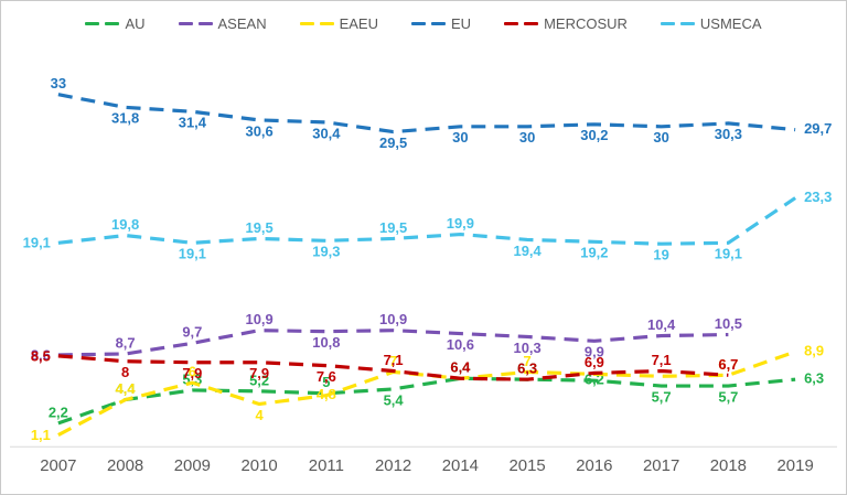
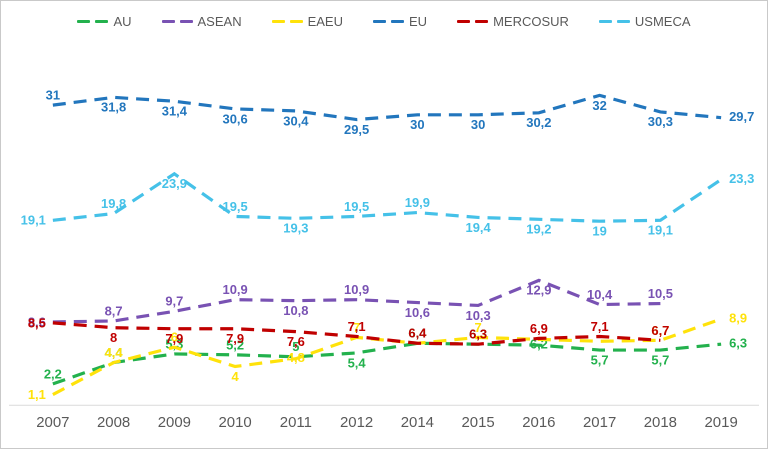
EU/2007: 33 -> 31
USMECA/2009: 19,1 -> 23,9
ASEAN/2016: 9,9 -> 12,9
EU/2017: 30 -> 32
